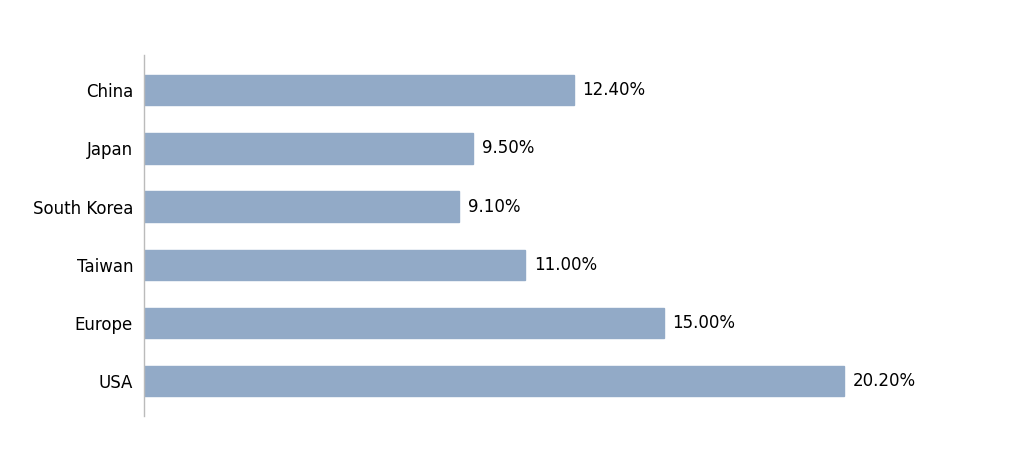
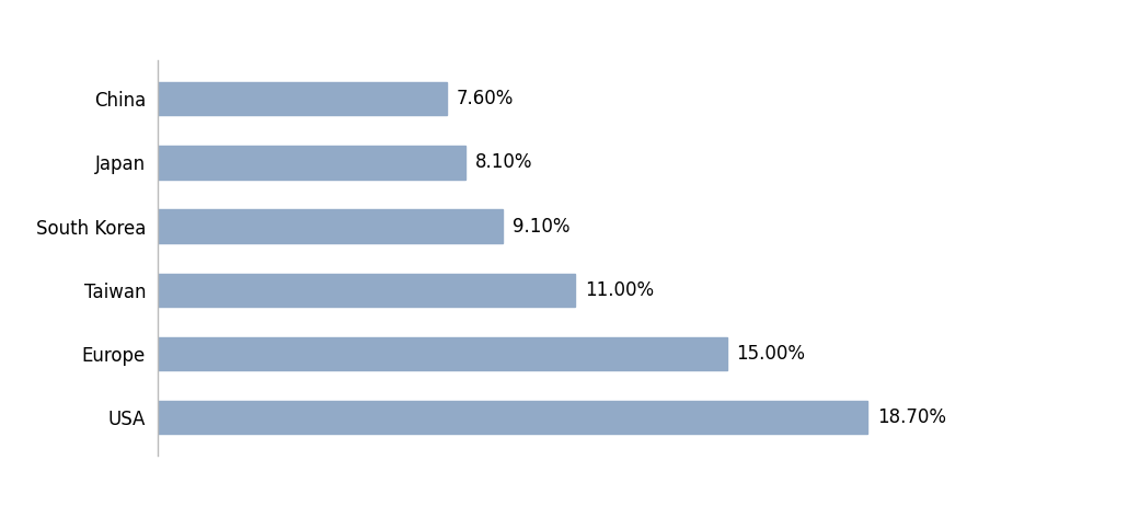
China: 12.40% -> 7.60%
Japan: 9.50% -> 8.10%
USA: 20.20% -> 18.70%
